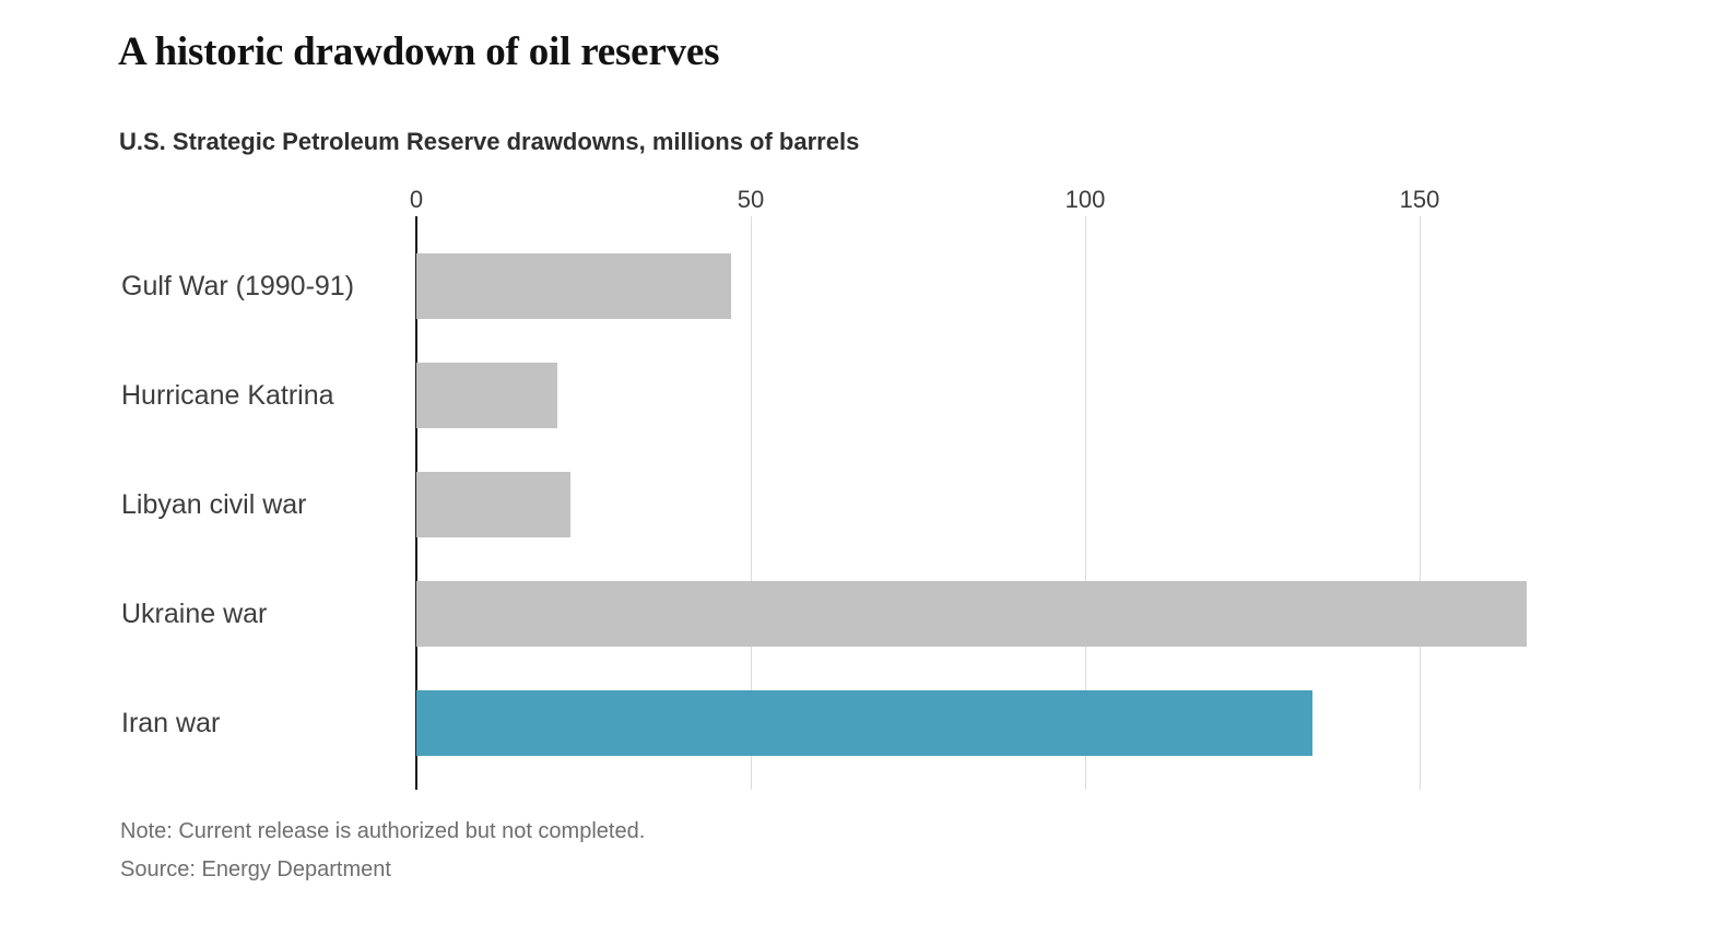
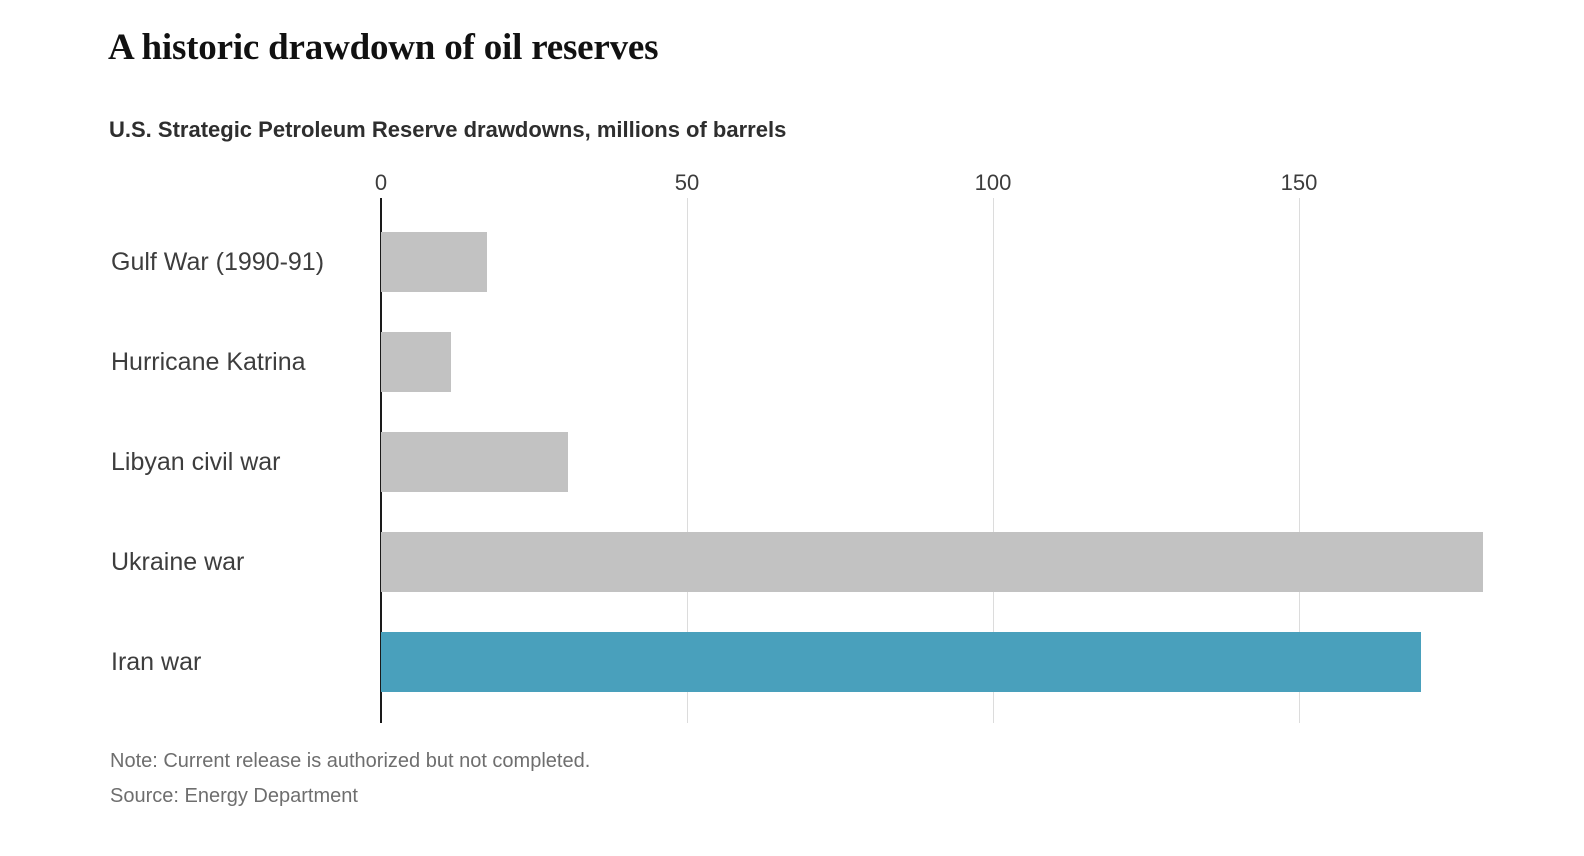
Gulf War (1990-91): 47 -> 17
Hurricane Katrina: 21 -> 12
Libyan civil war: 23 -> 31
Ukraine war: 166 -> 180
Iran war: 134 -> 170
